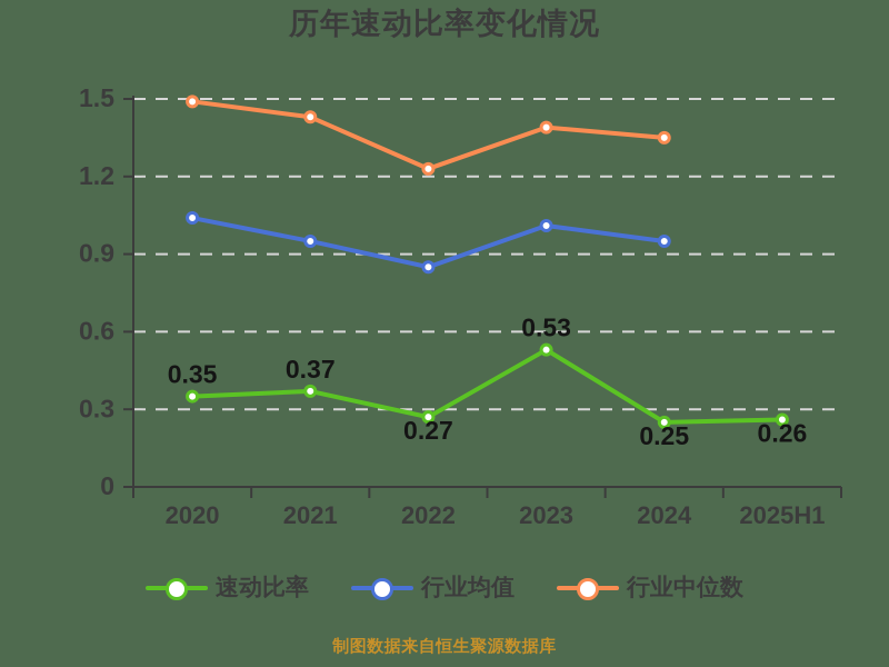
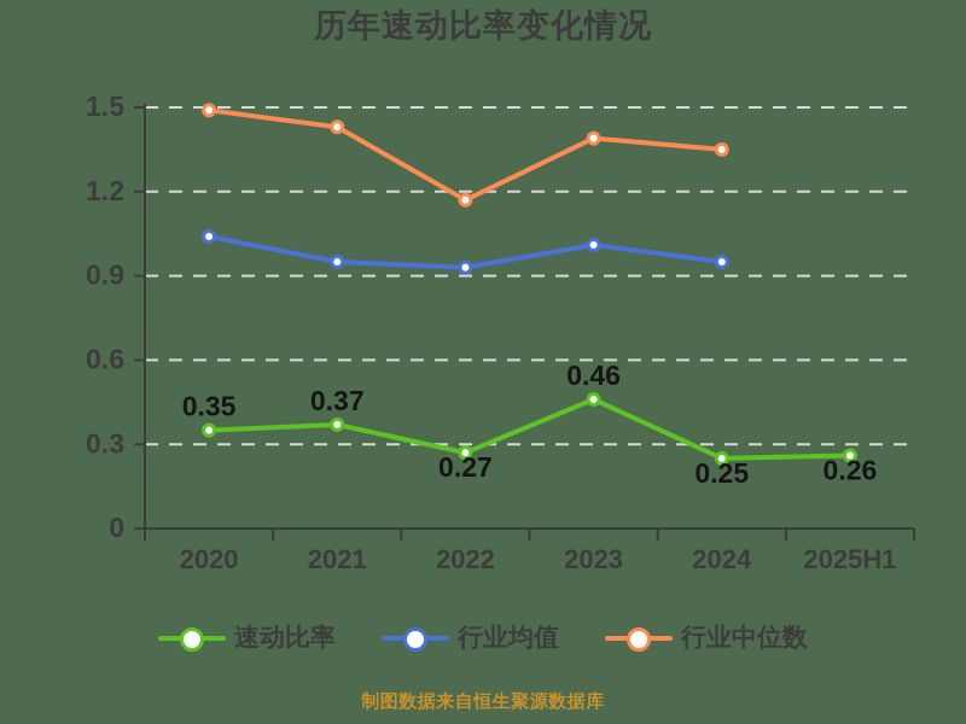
行业均值/2022: 0.85 -> 0.93
行业中位数/2022: 1.23 -> 1.17
速动比率/2023: 0.53 -> 0.46
